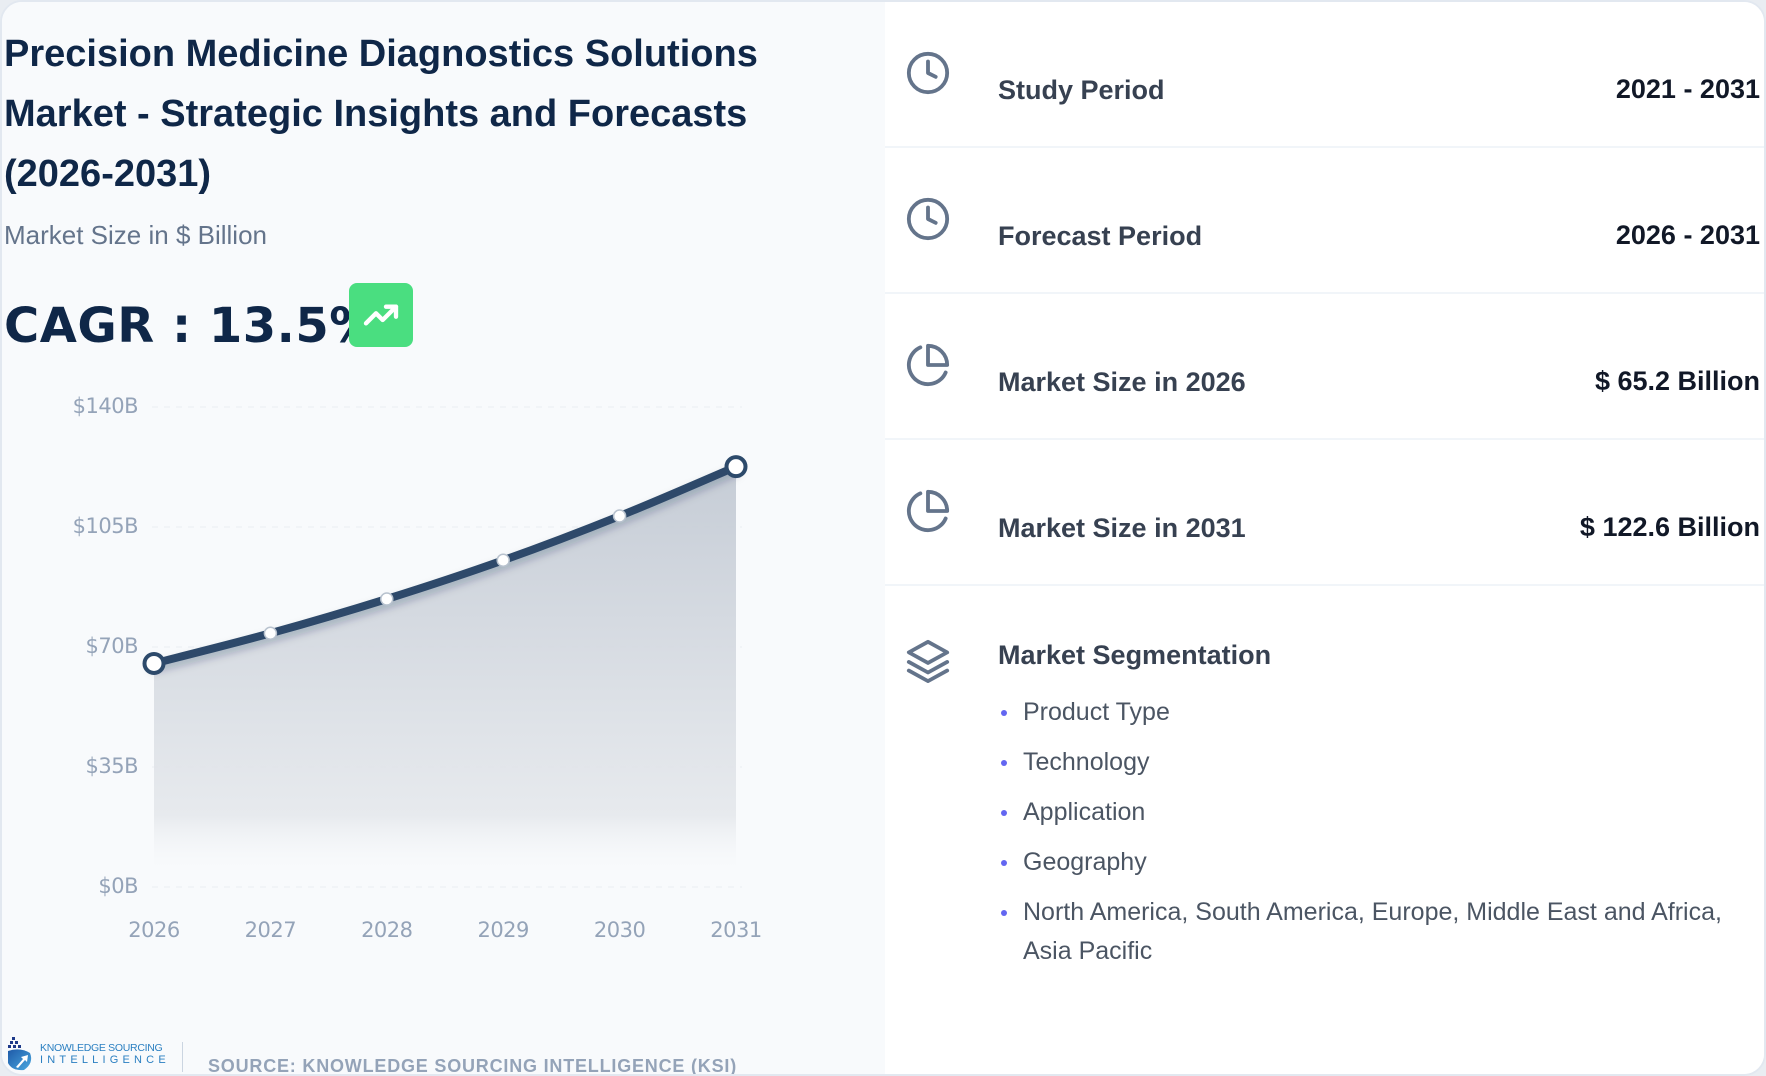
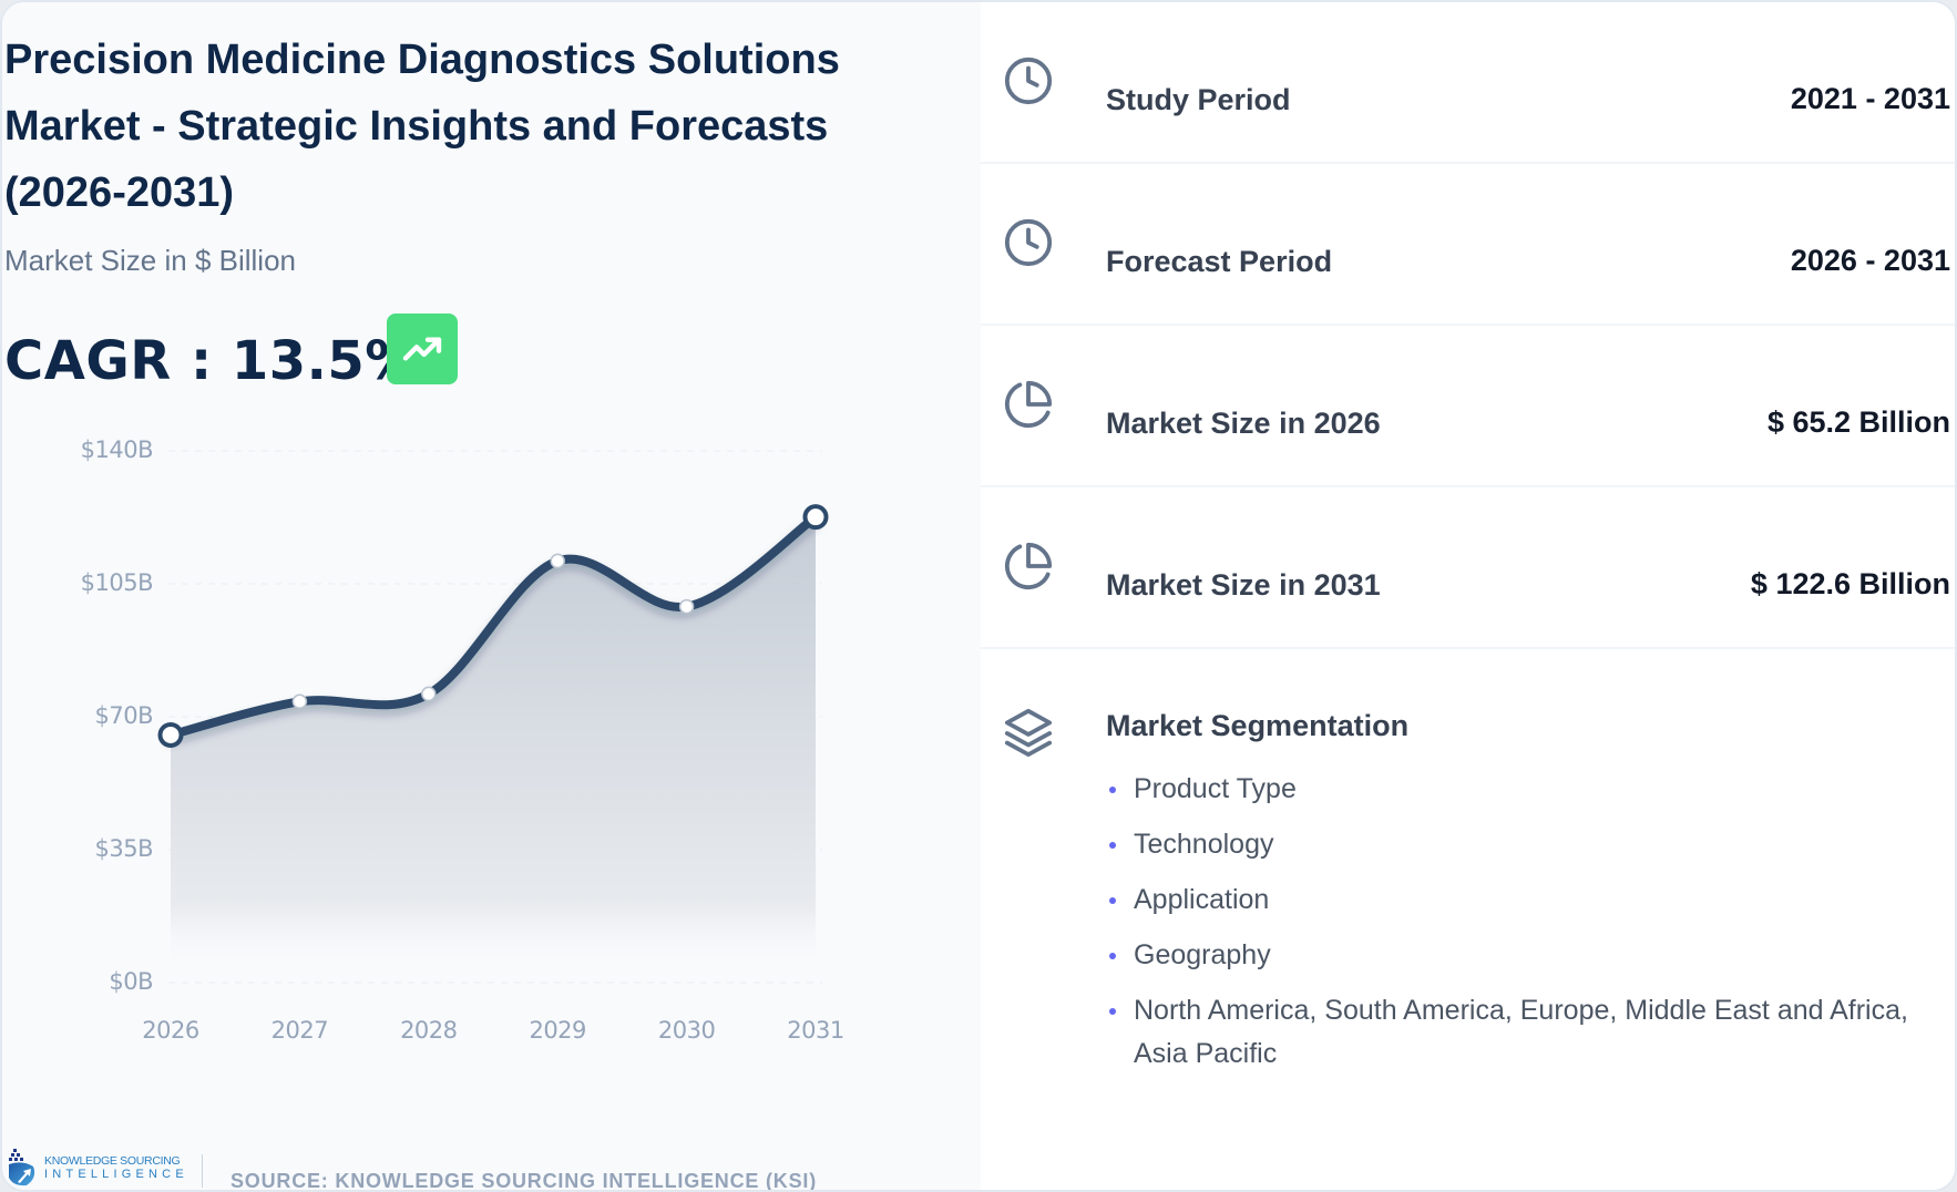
2028: $84B -> $76B
2029: $95B -> $111B
2030: $108B -> $99B
